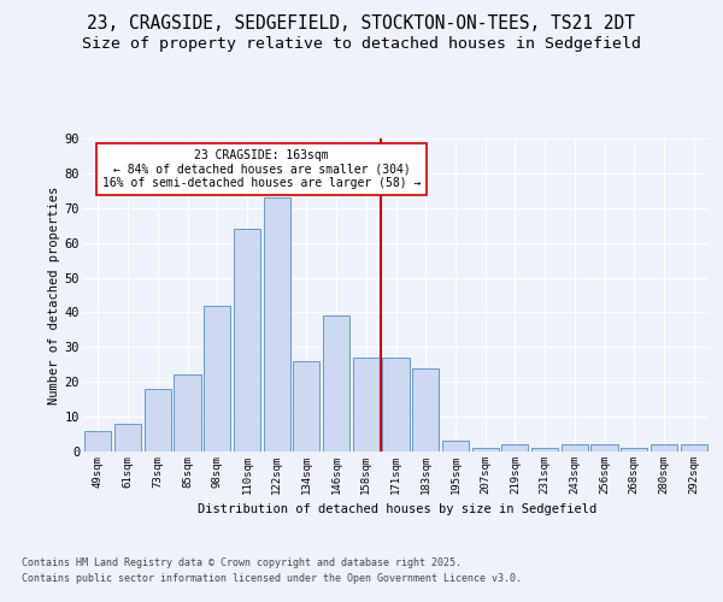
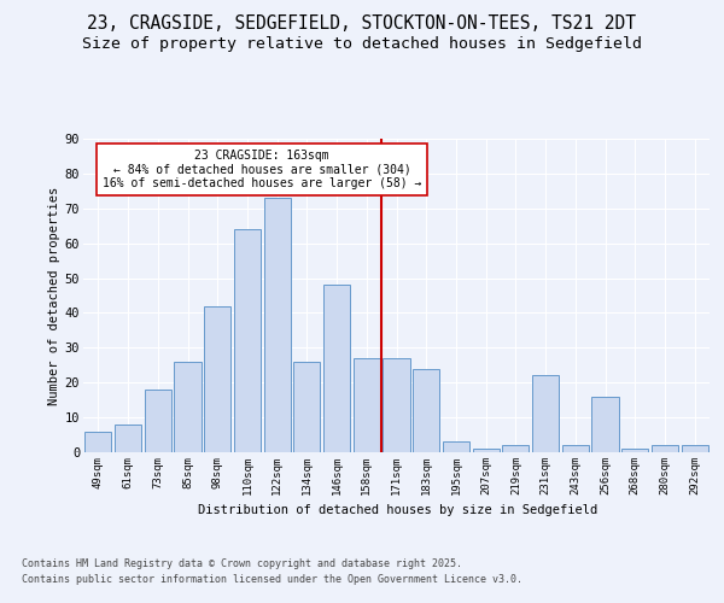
85sqm: 22 -> 26
146sqm: 39 -> 48
231sqm: 1 -> 22
256sqm: 2 -> 16
